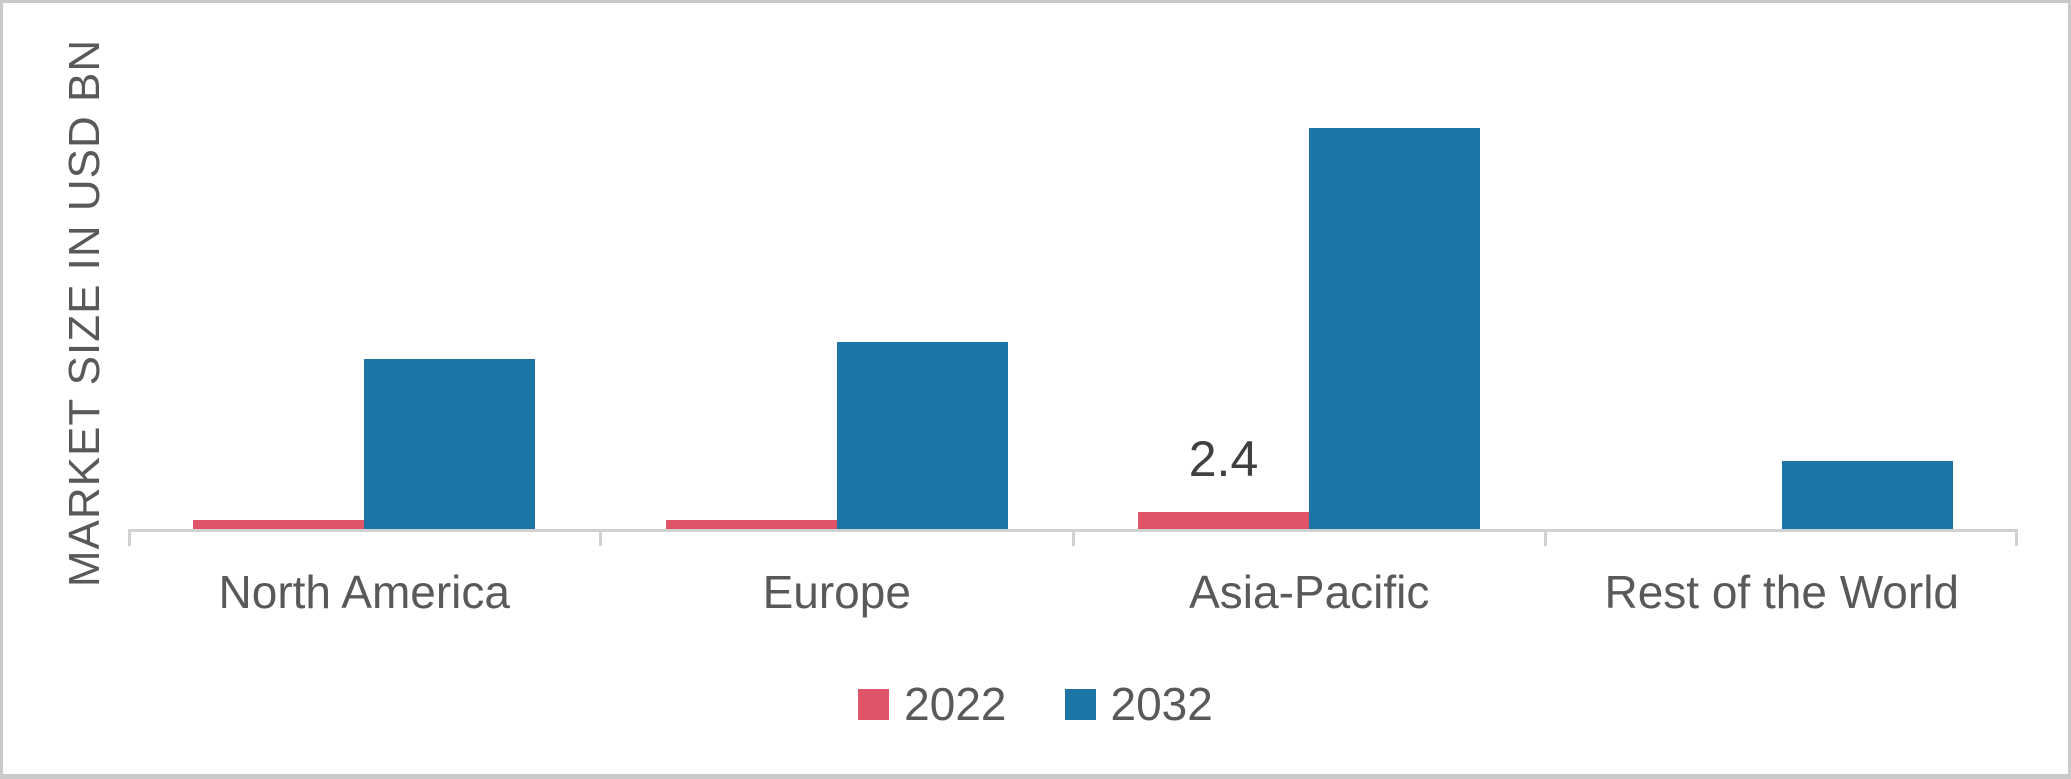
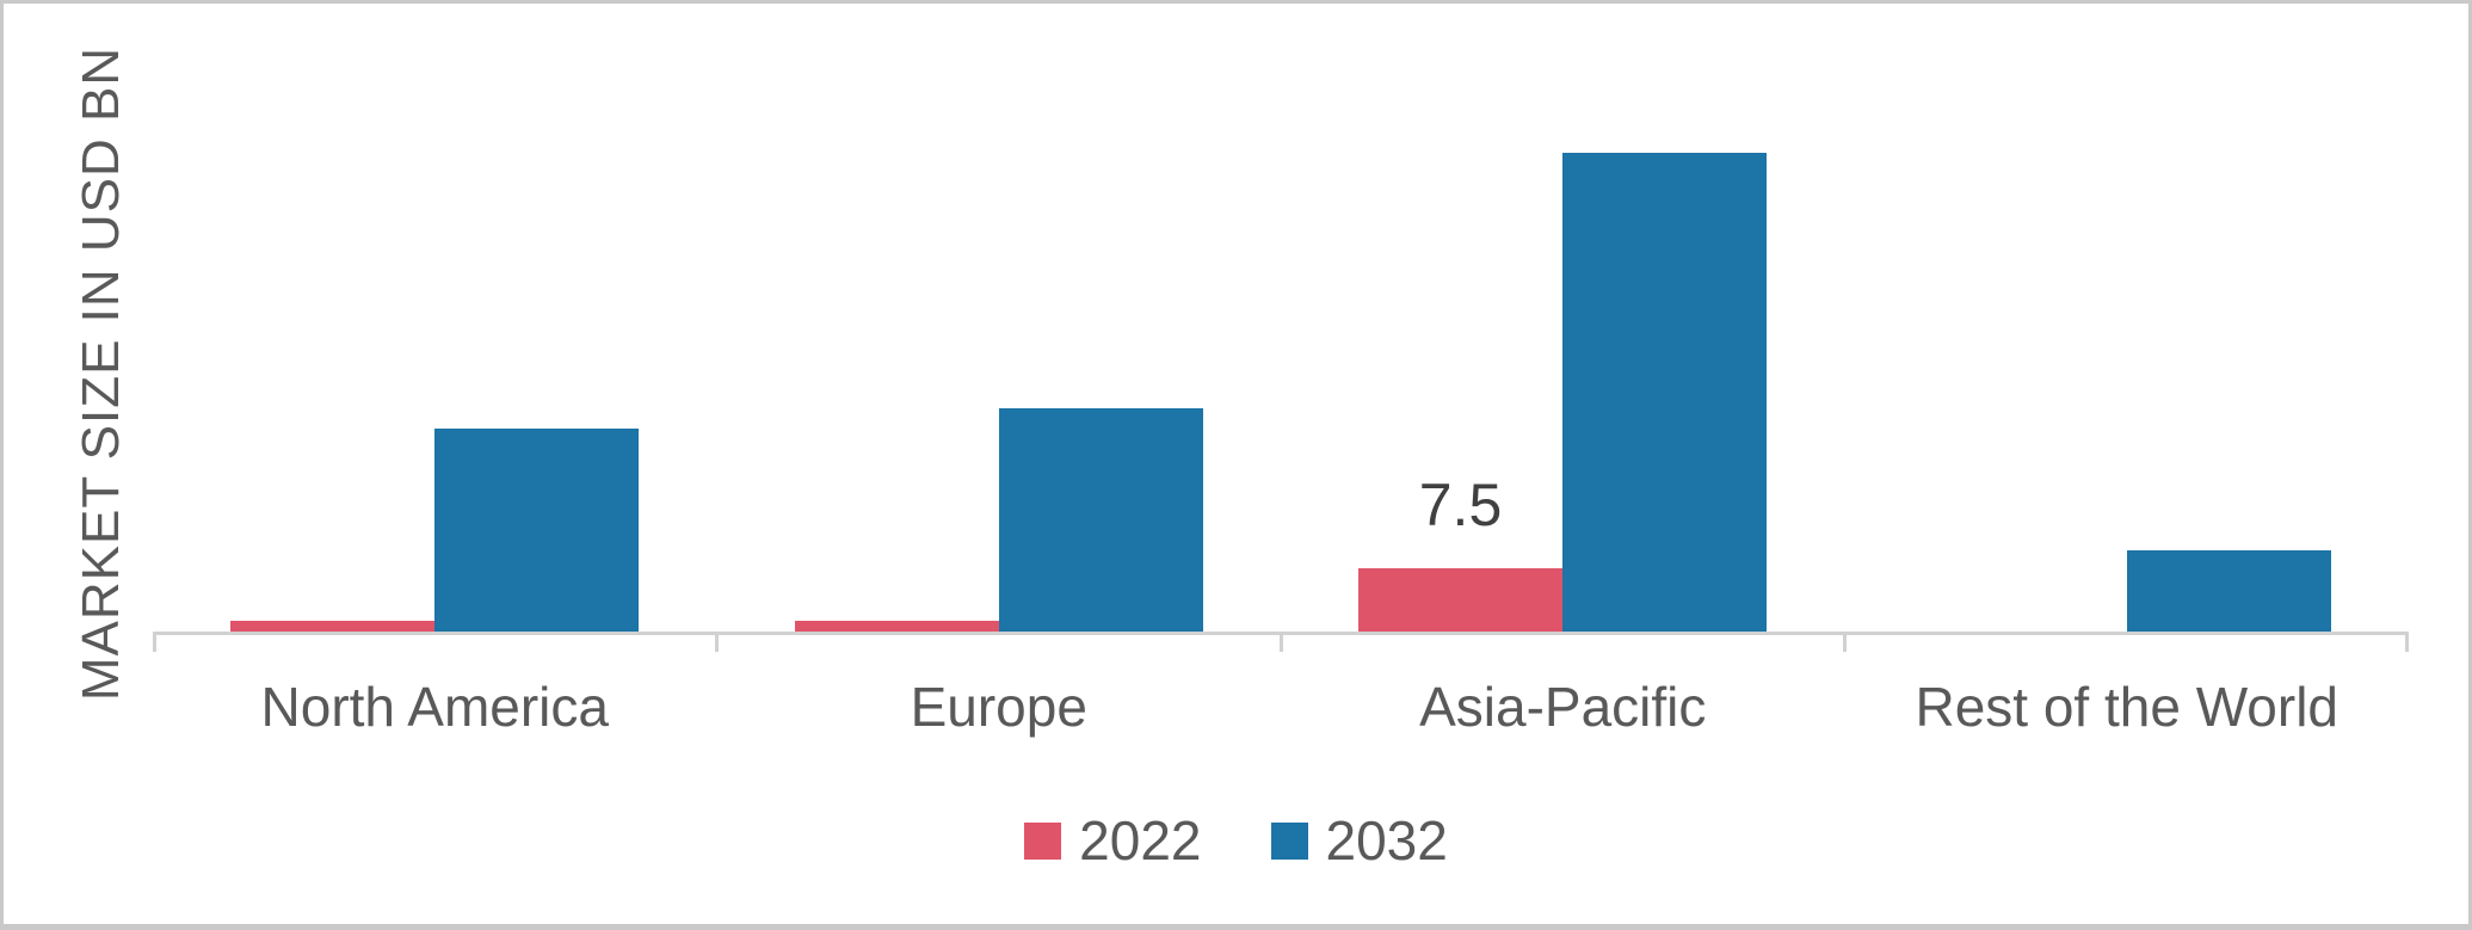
2022/Asia-Pacific: 2.4 -> 7.5
